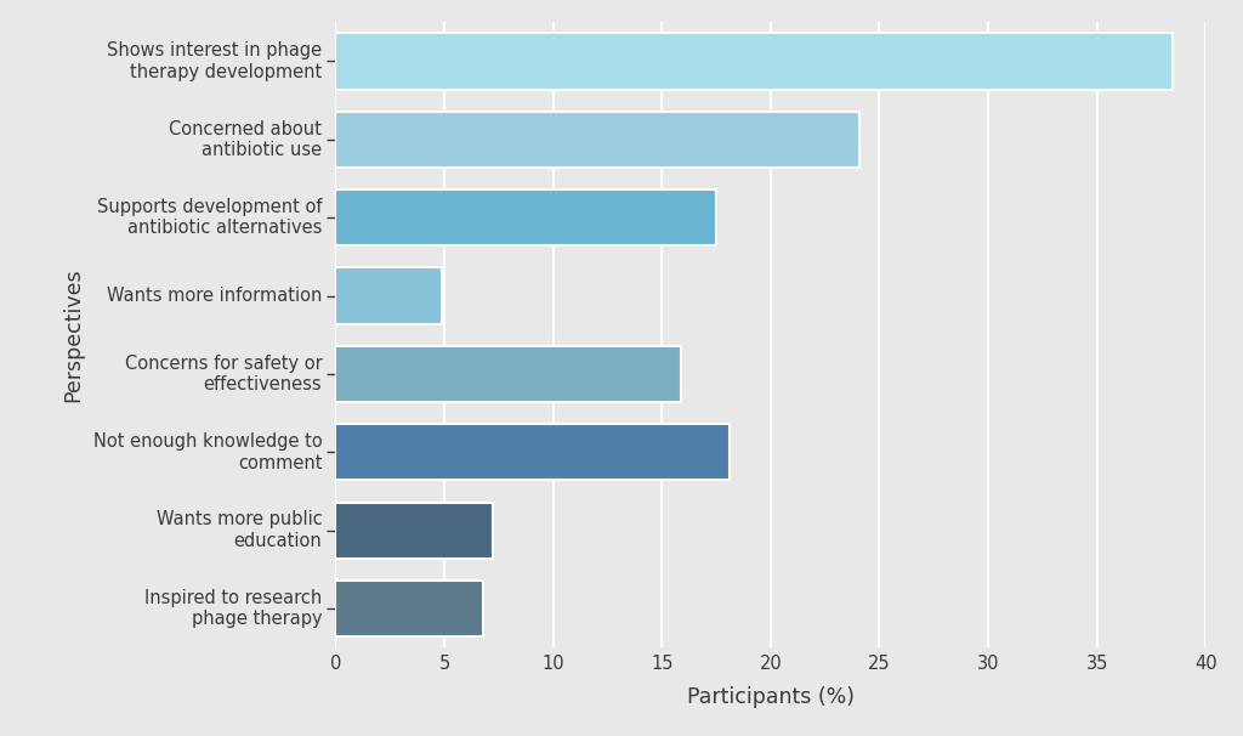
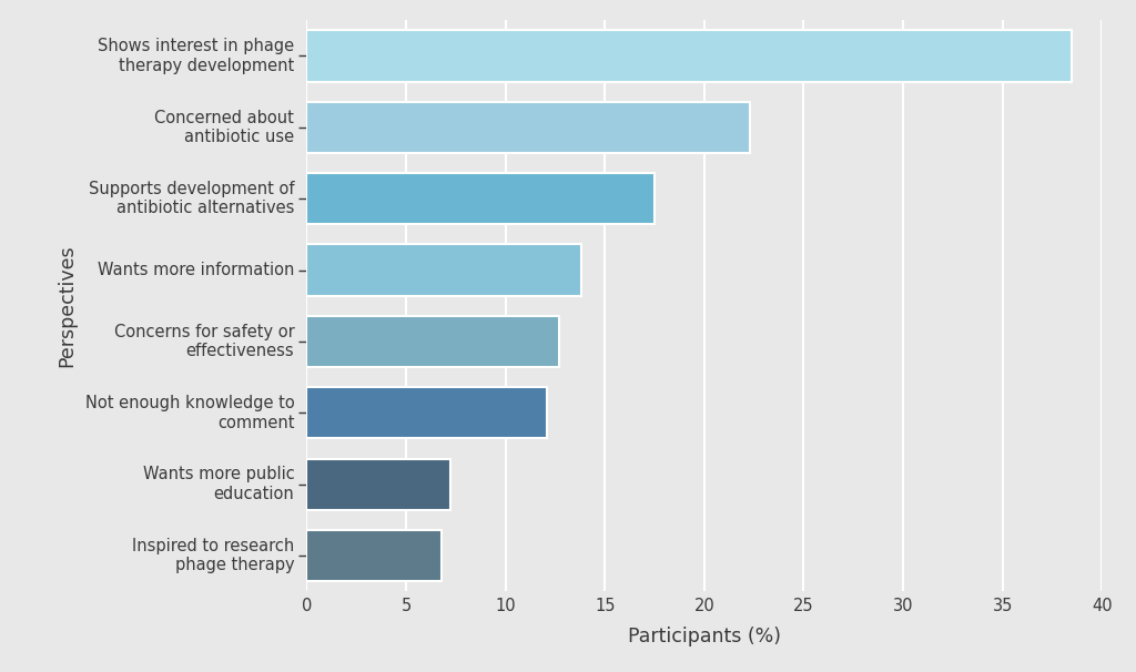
Concerned about antibiotic use: 24.1 -> 22.3
Wants more information: 4.9 -> 13.8
Concerns for safety or effectiveness: 15.9 -> 12.7
Not enough knowledge to comment: 18.1 -> 12.1
